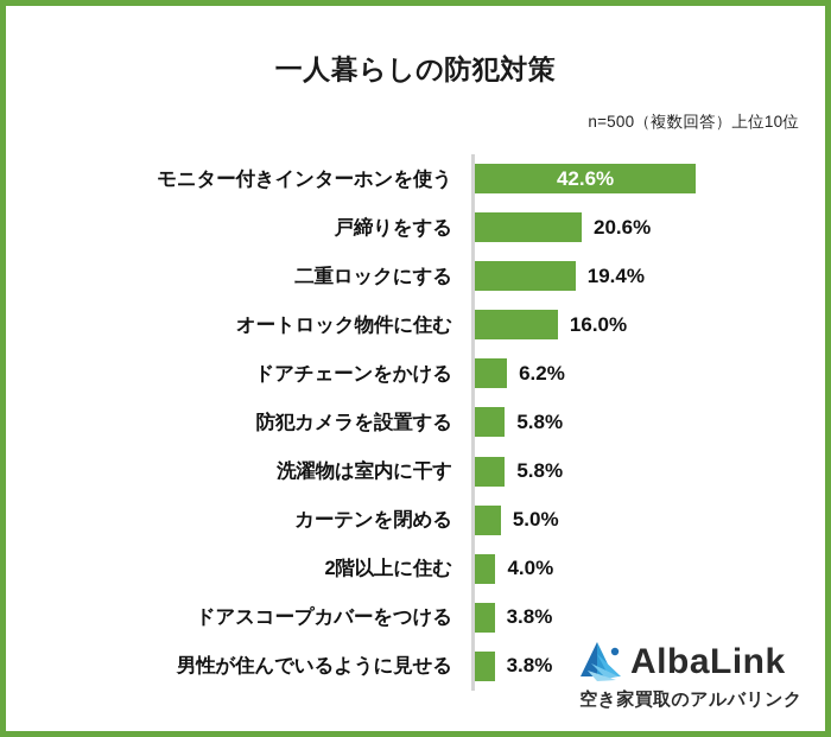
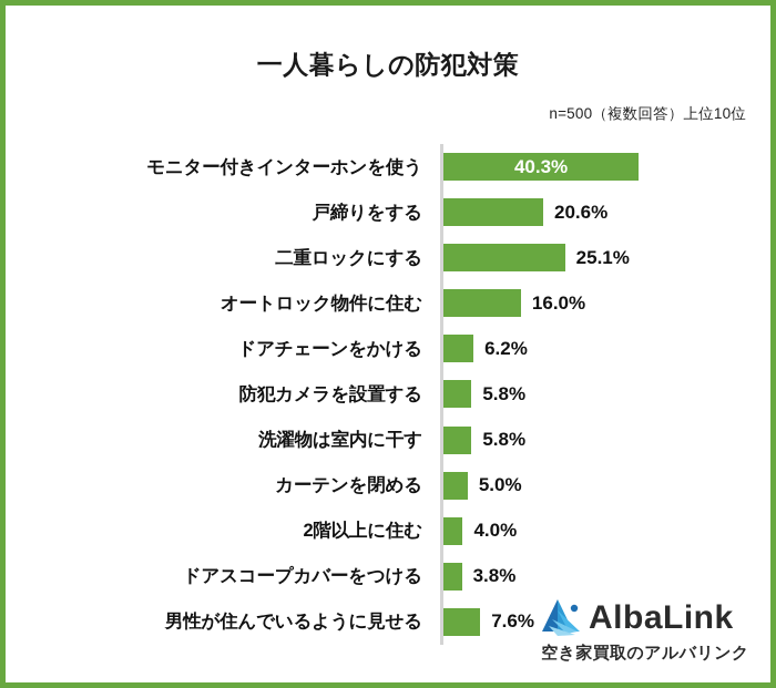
モニター付きインターホンを使う: 42.6% -> 40.3%
二重ロックにする: 19.4% -> 25.1%
男性が住んでいるように見せる: 3.8% -> 7.6%
